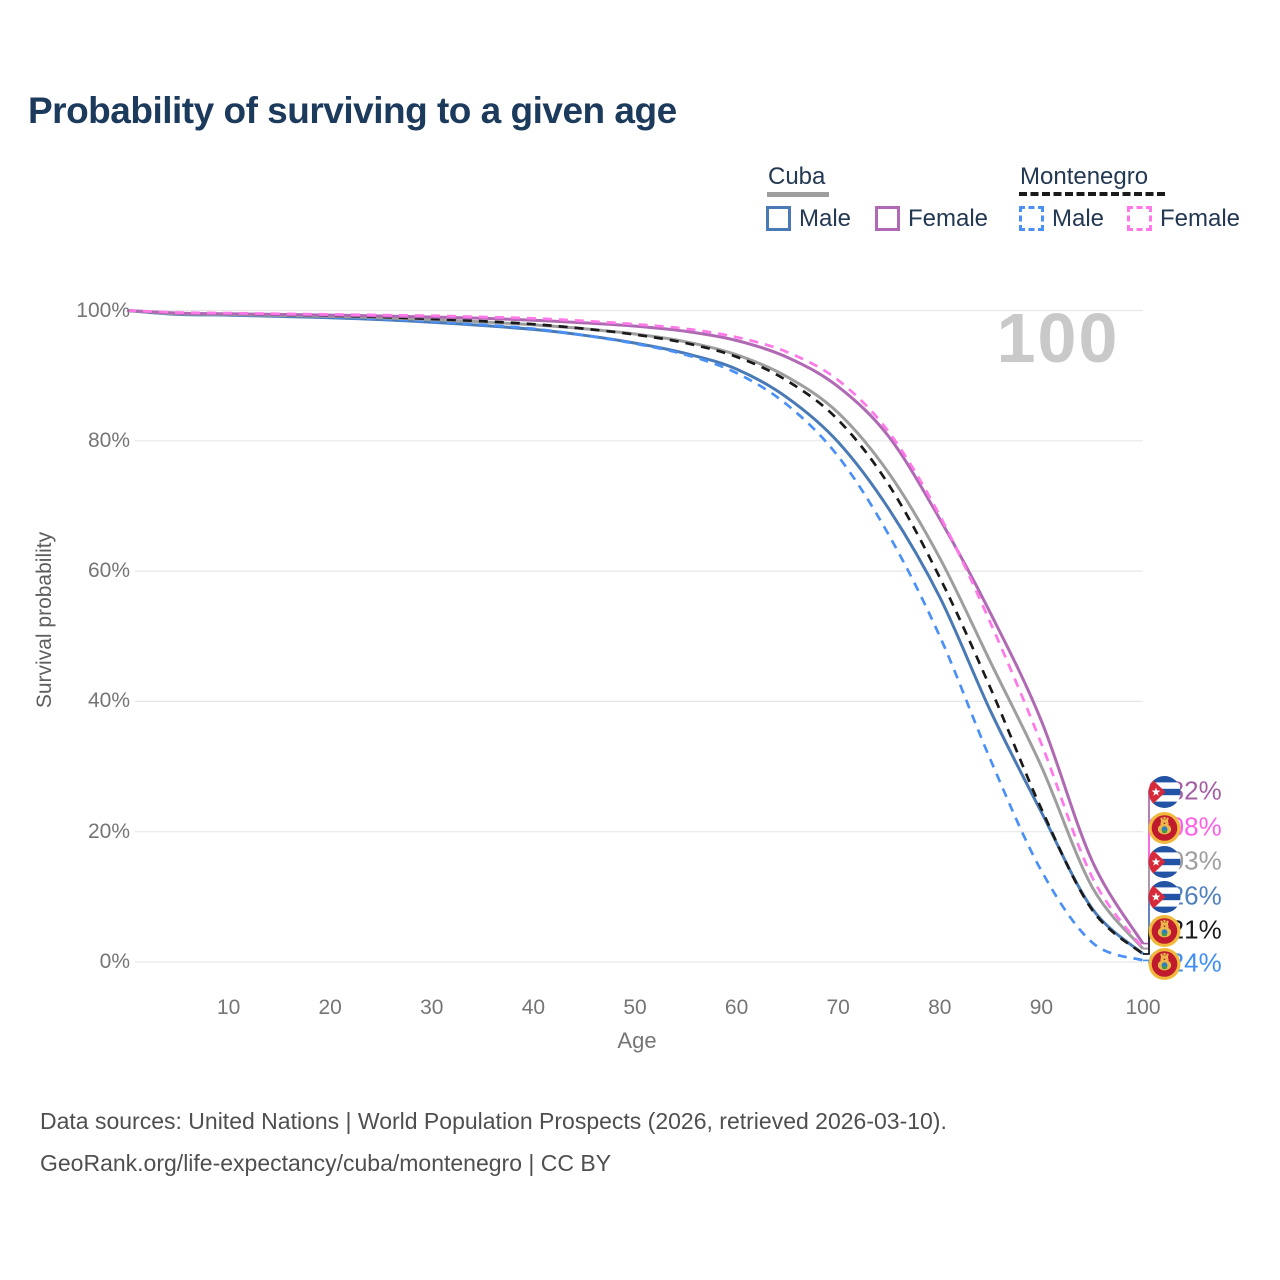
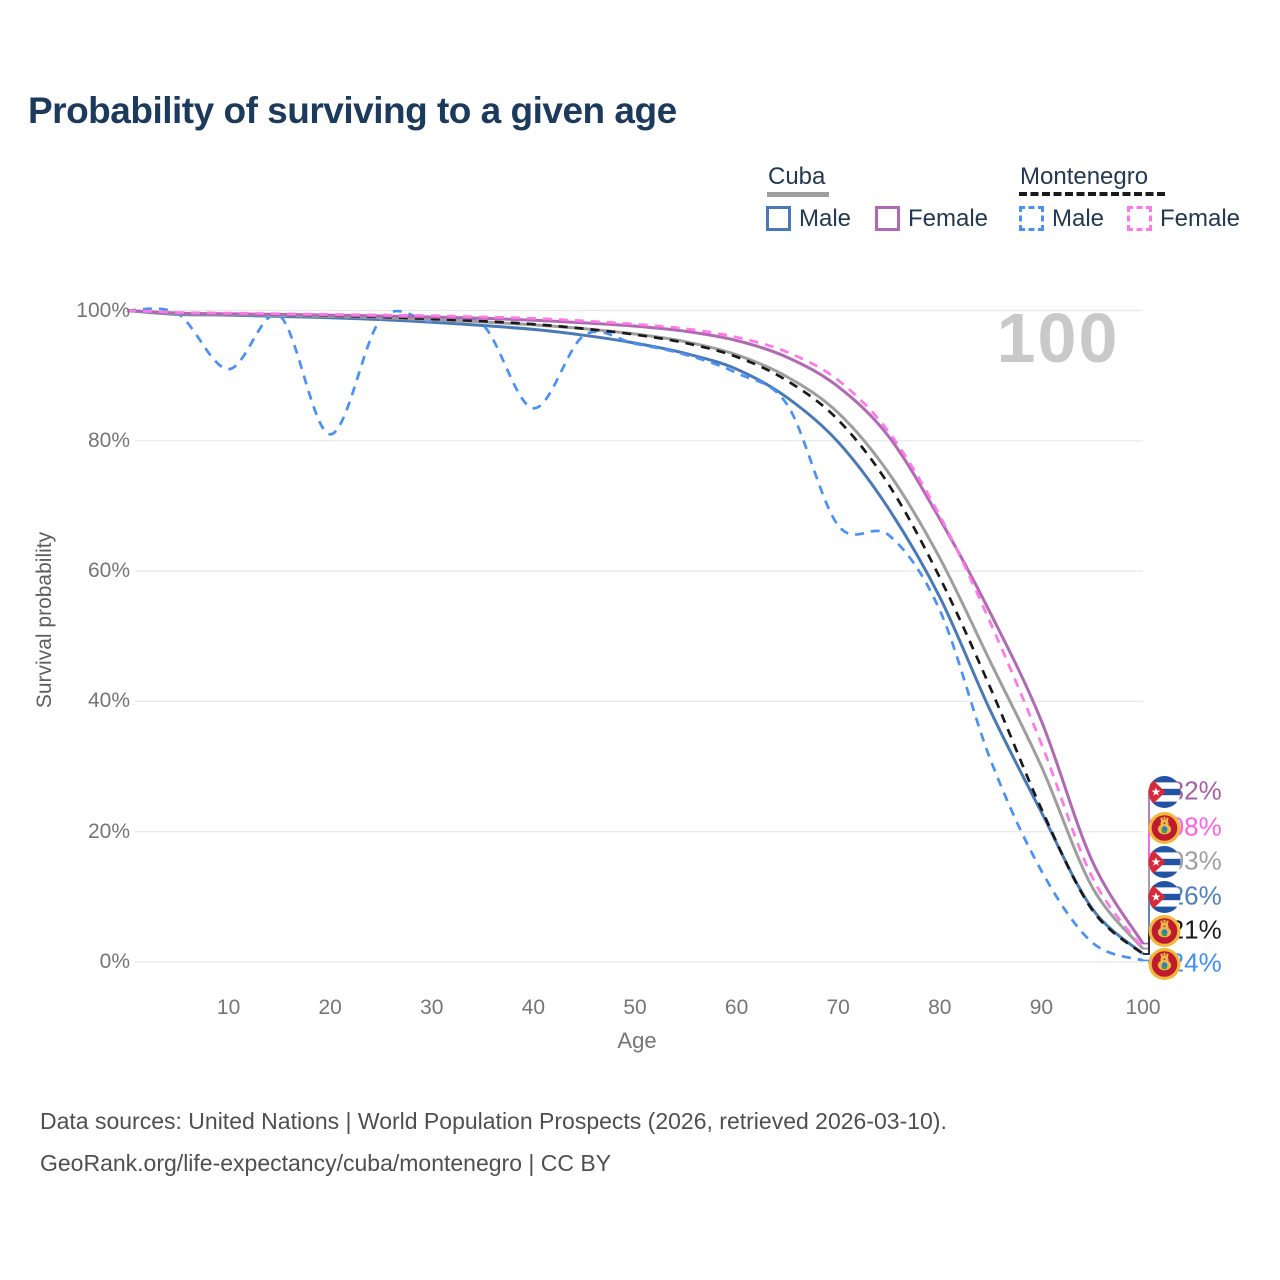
Montenegro Male/10: 99% -> 91%
Montenegro Male/20: 99% -> 81%
Montenegro Male/40: 97% -> 85%
Montenegro Male/70: 78% -> 67%
Montenegro Male/80: 50% -> 54%
